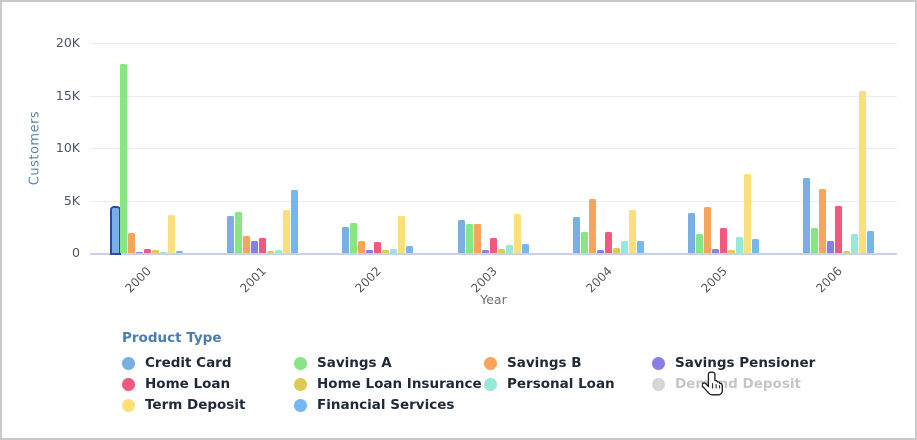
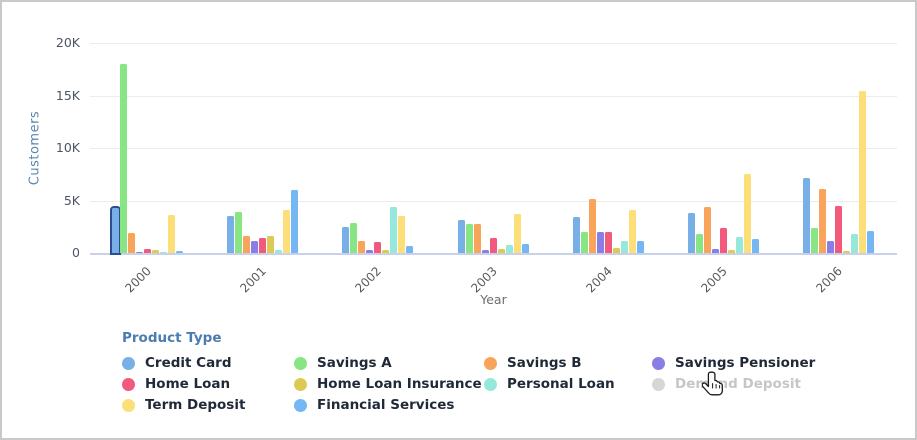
Home Loan Insurance/2001: 0.2K -> 1.6K
Personal Loan/2002: 0.4K -> 4.4K
Savings Pensioner/2004: 0.3K -> 2.0K
